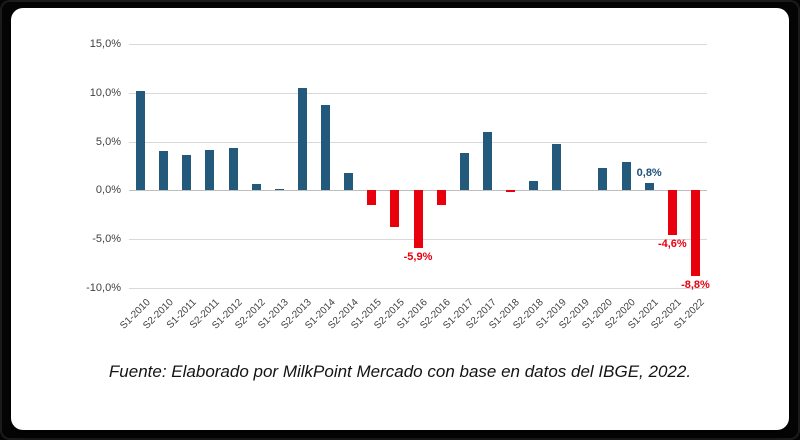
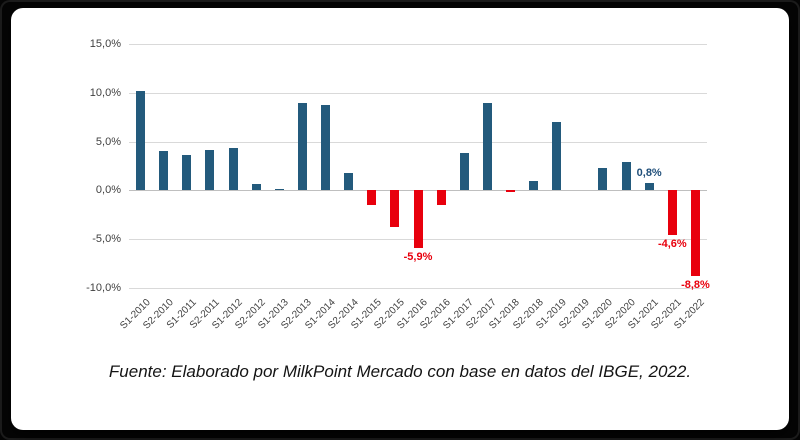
S2-2013: 10% -> 9%
S2-2017: 6% -> 9%
S1-2019: 5% -> 7%
